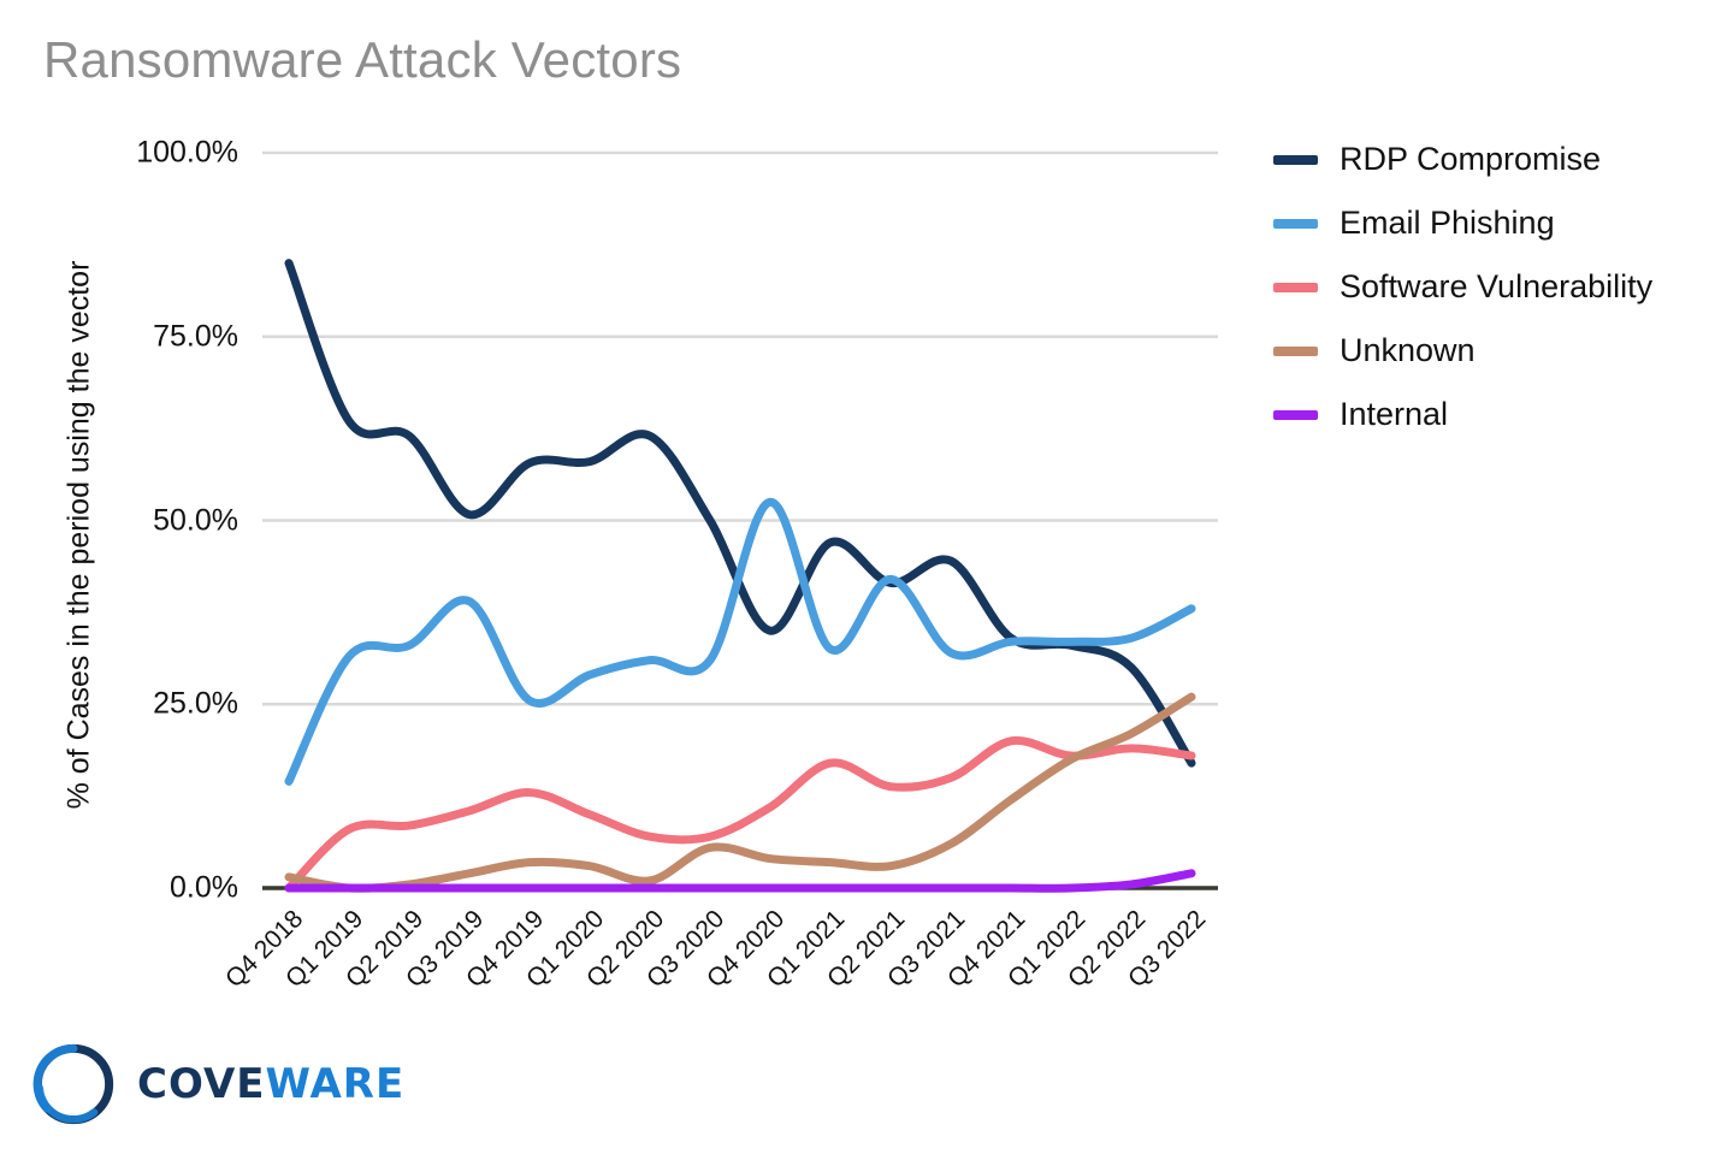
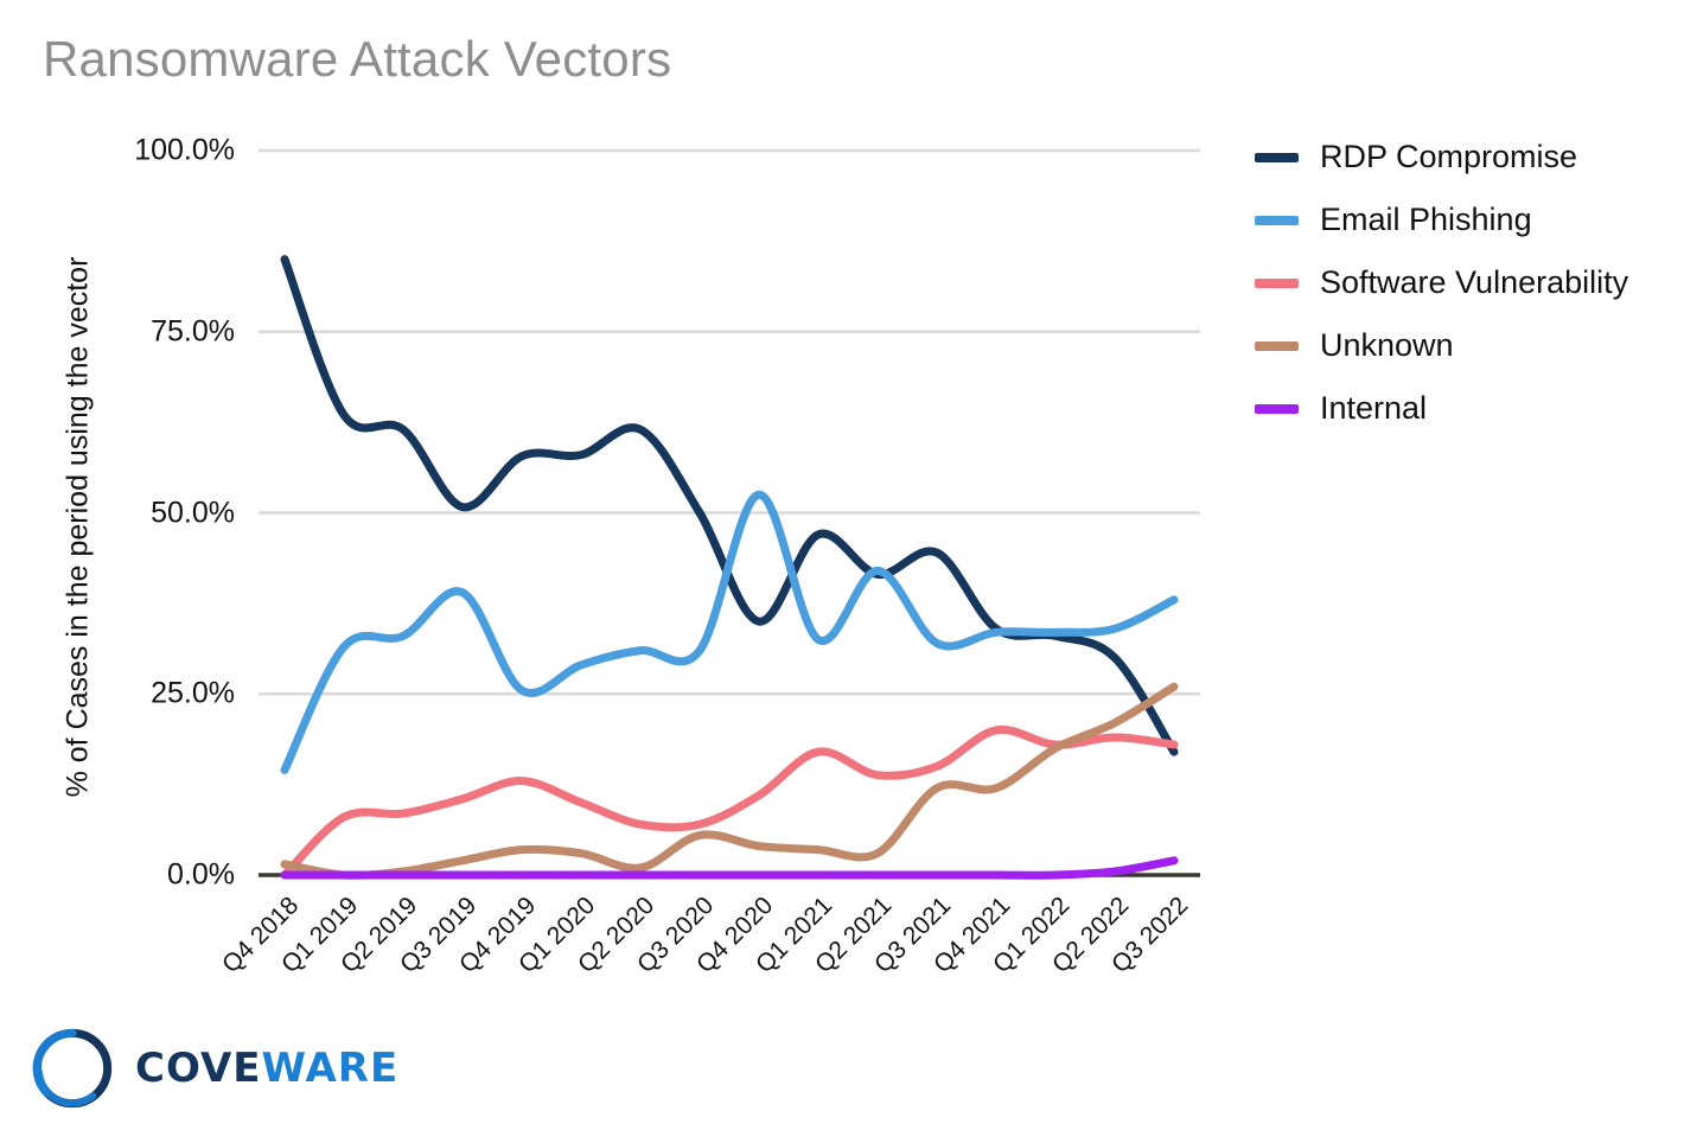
Unknown/Q3 2021: 6% -> 12%
